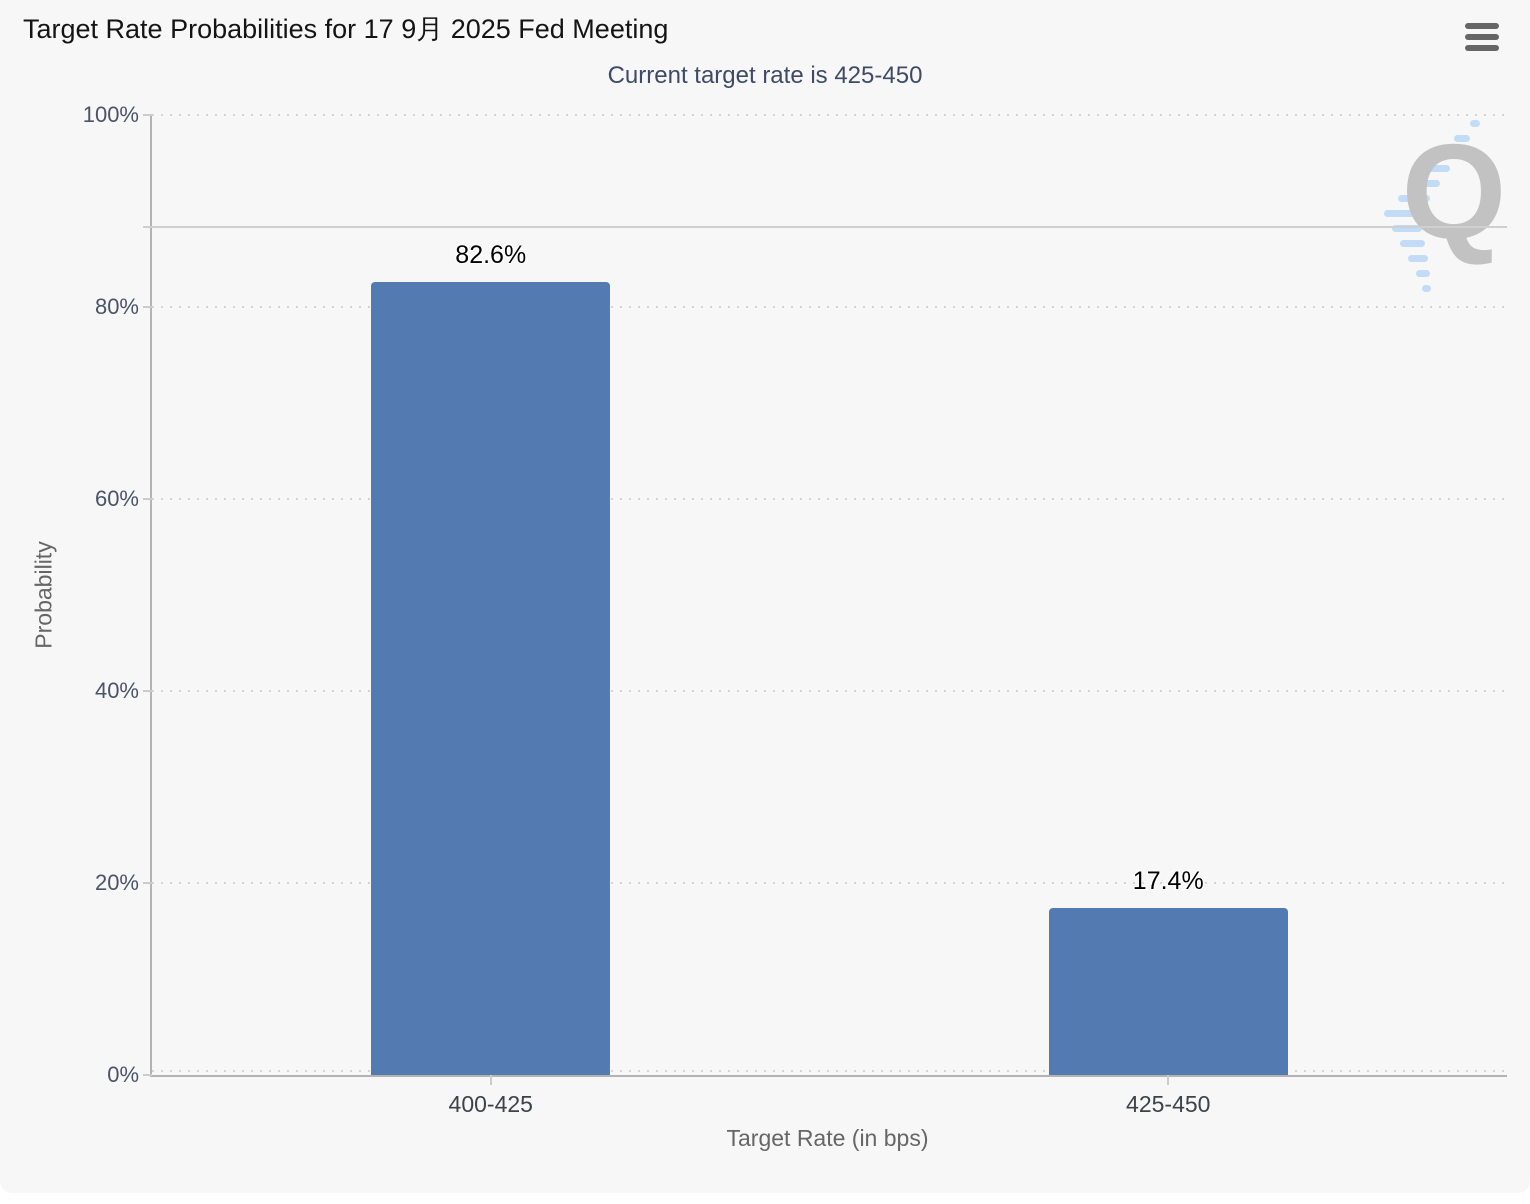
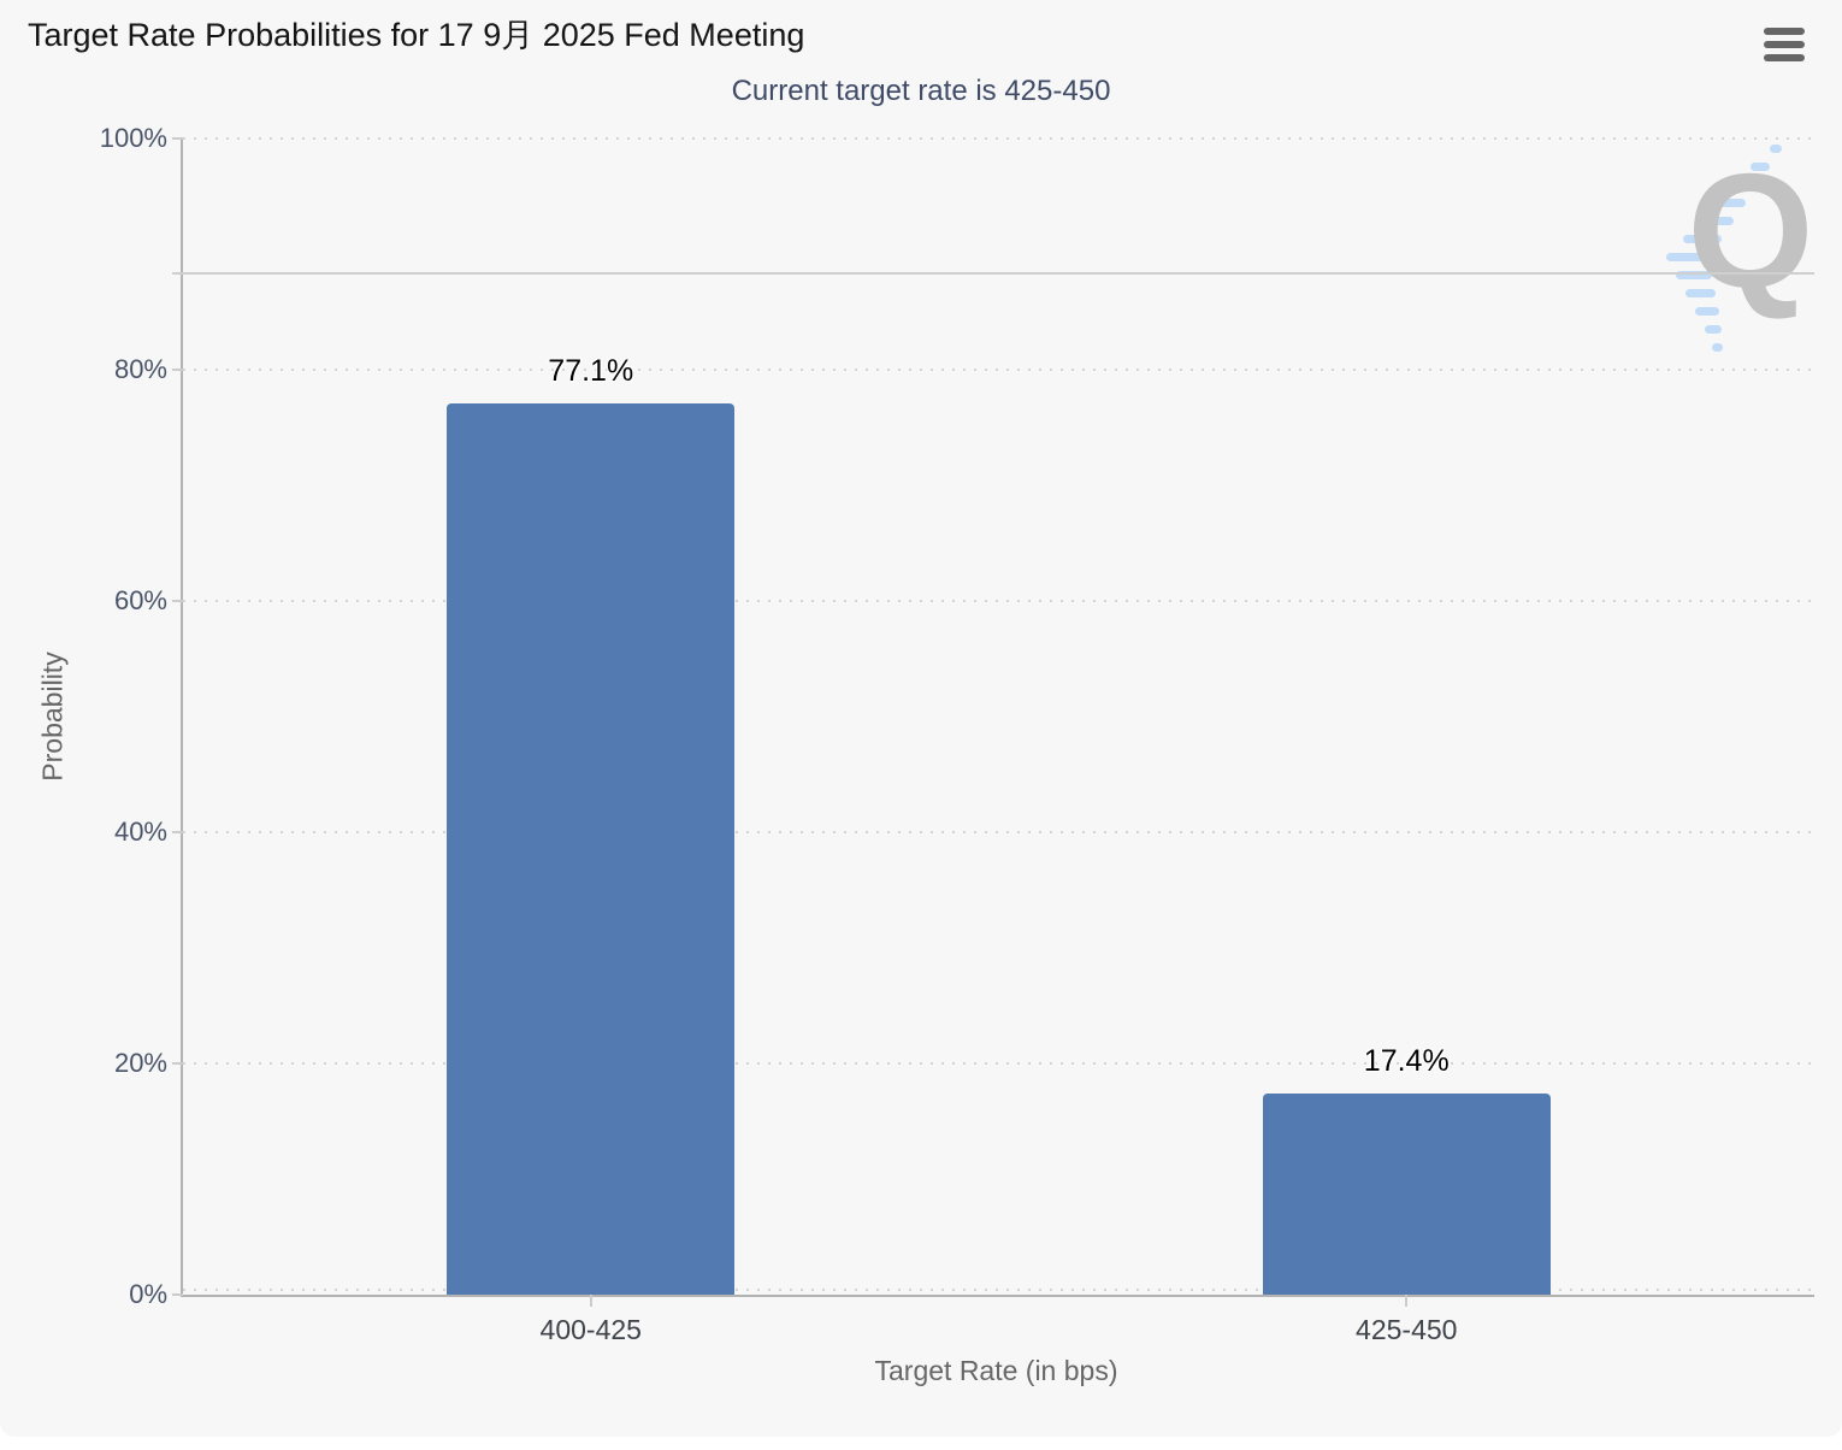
400-425: 82.6% -> 77.1%
